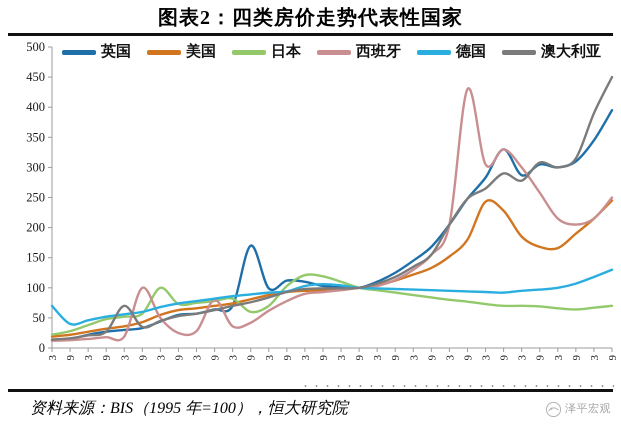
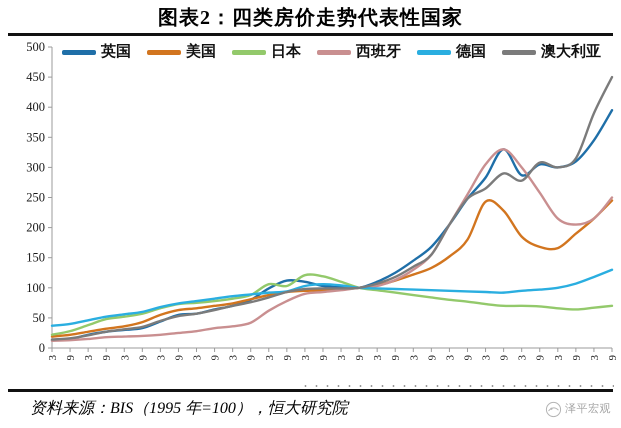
德国/1970-03: 70 -> 40
澳大利亚/1976-03: 70 -> 30
西班牙/1977-09: 100 -> 20
日本/1979-03: 100 -> 70
西班牙/1979-03: 50 -> 20
西班牙/1983-09: 80 -> 30
英国/1986-09: 170 -> 80
日本/1986-09: 60 -> 90
日本/1988-03: 70 -> 110
西班牙/2004-09: 430 -> 260
